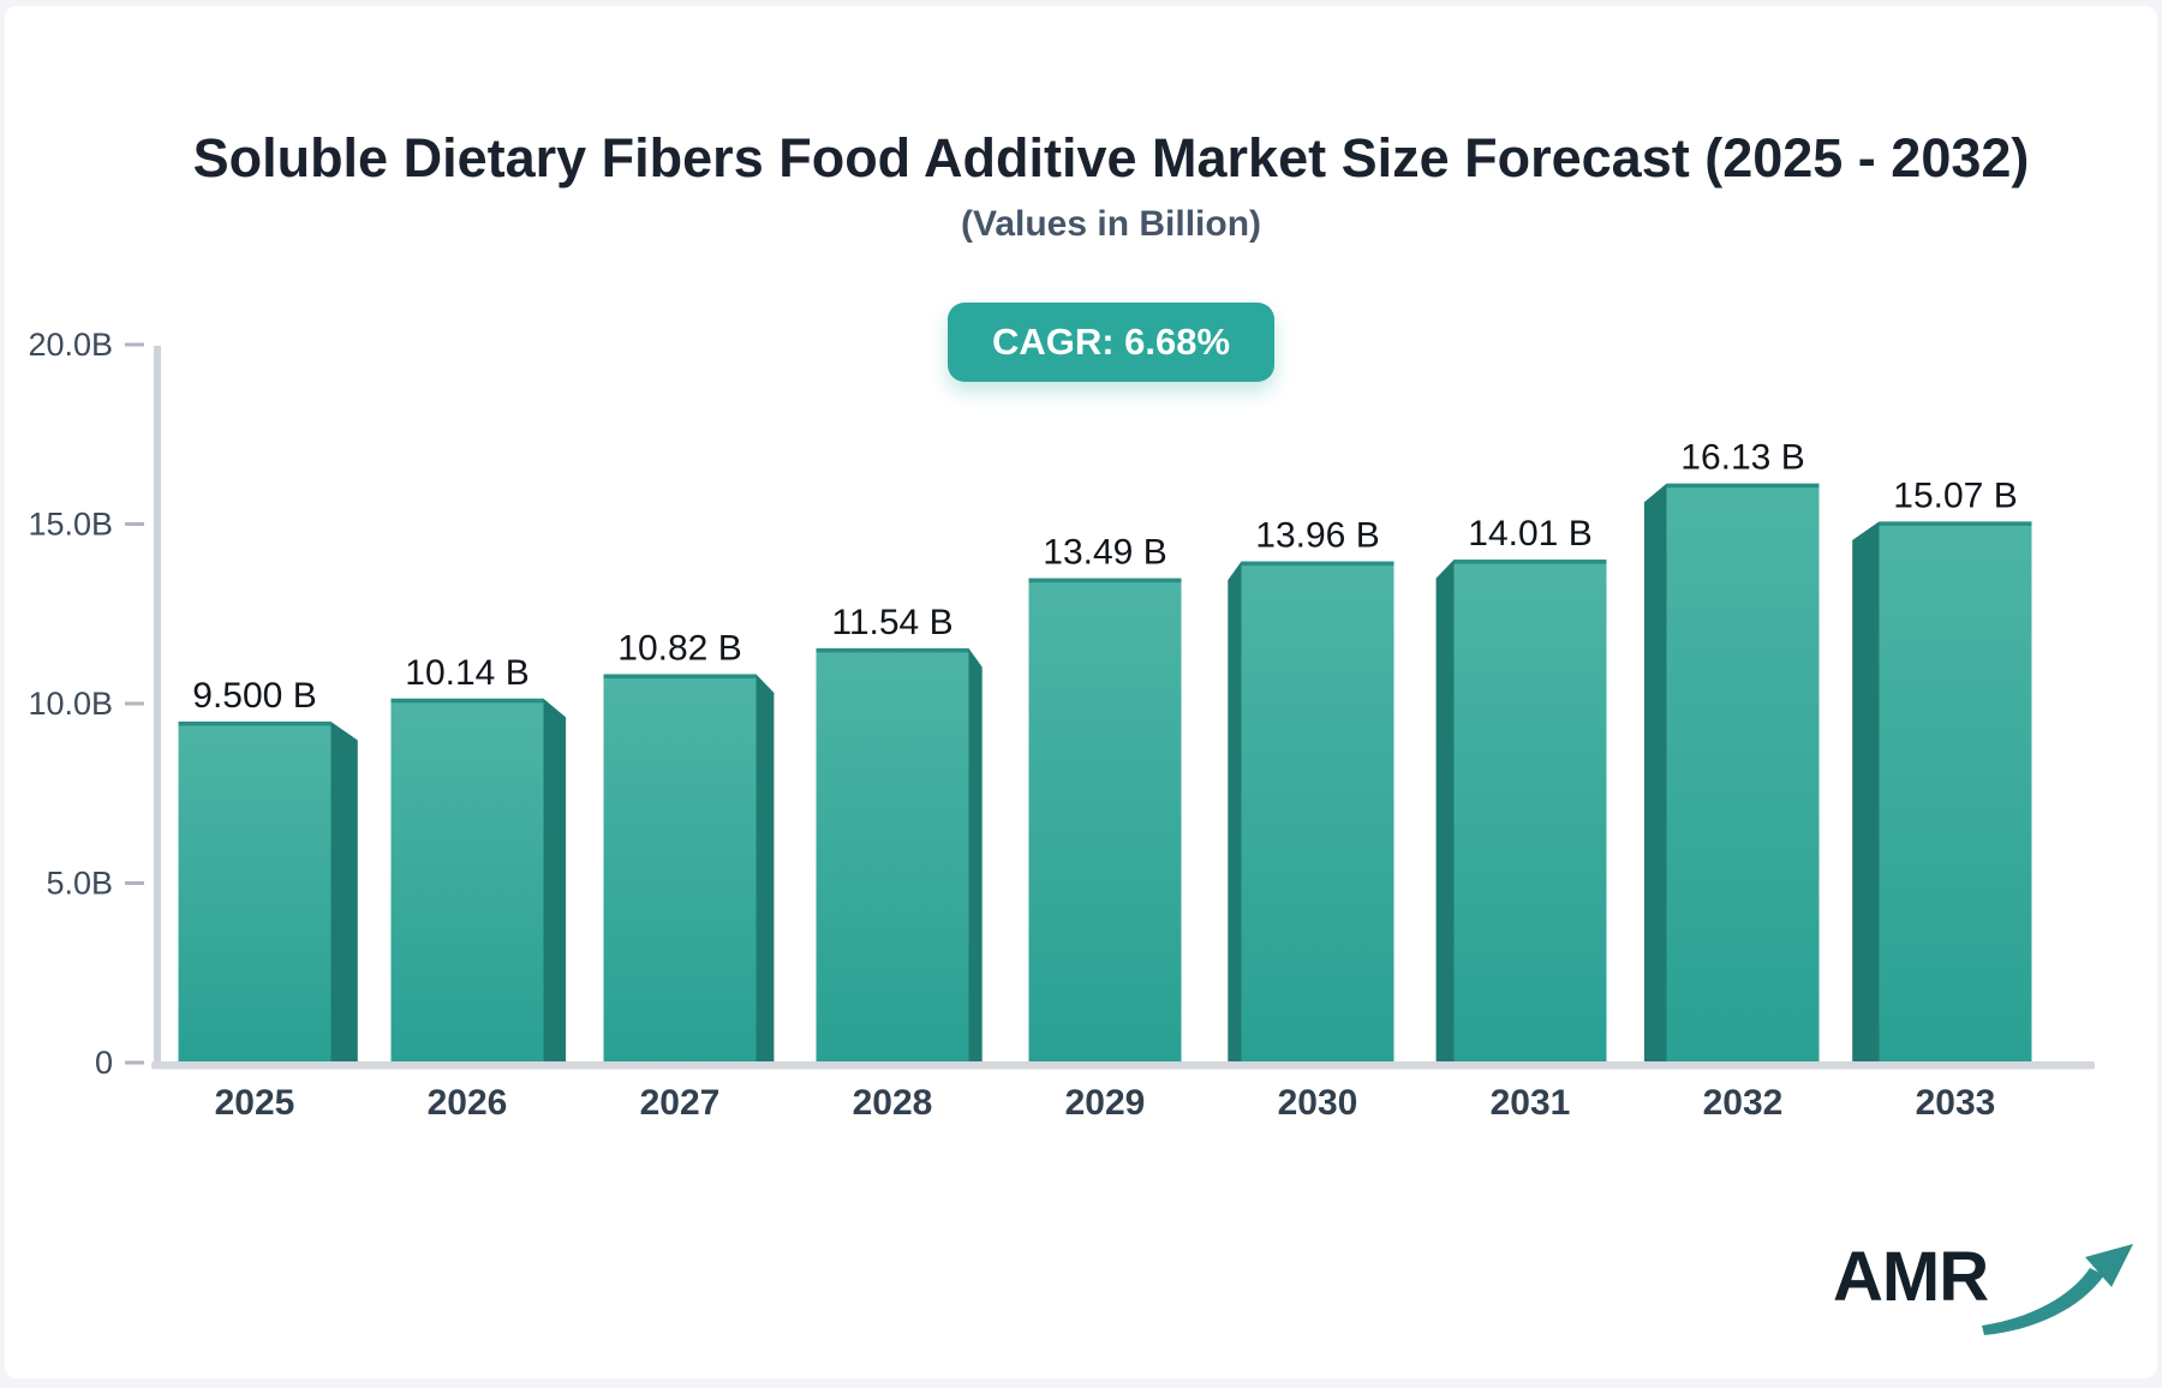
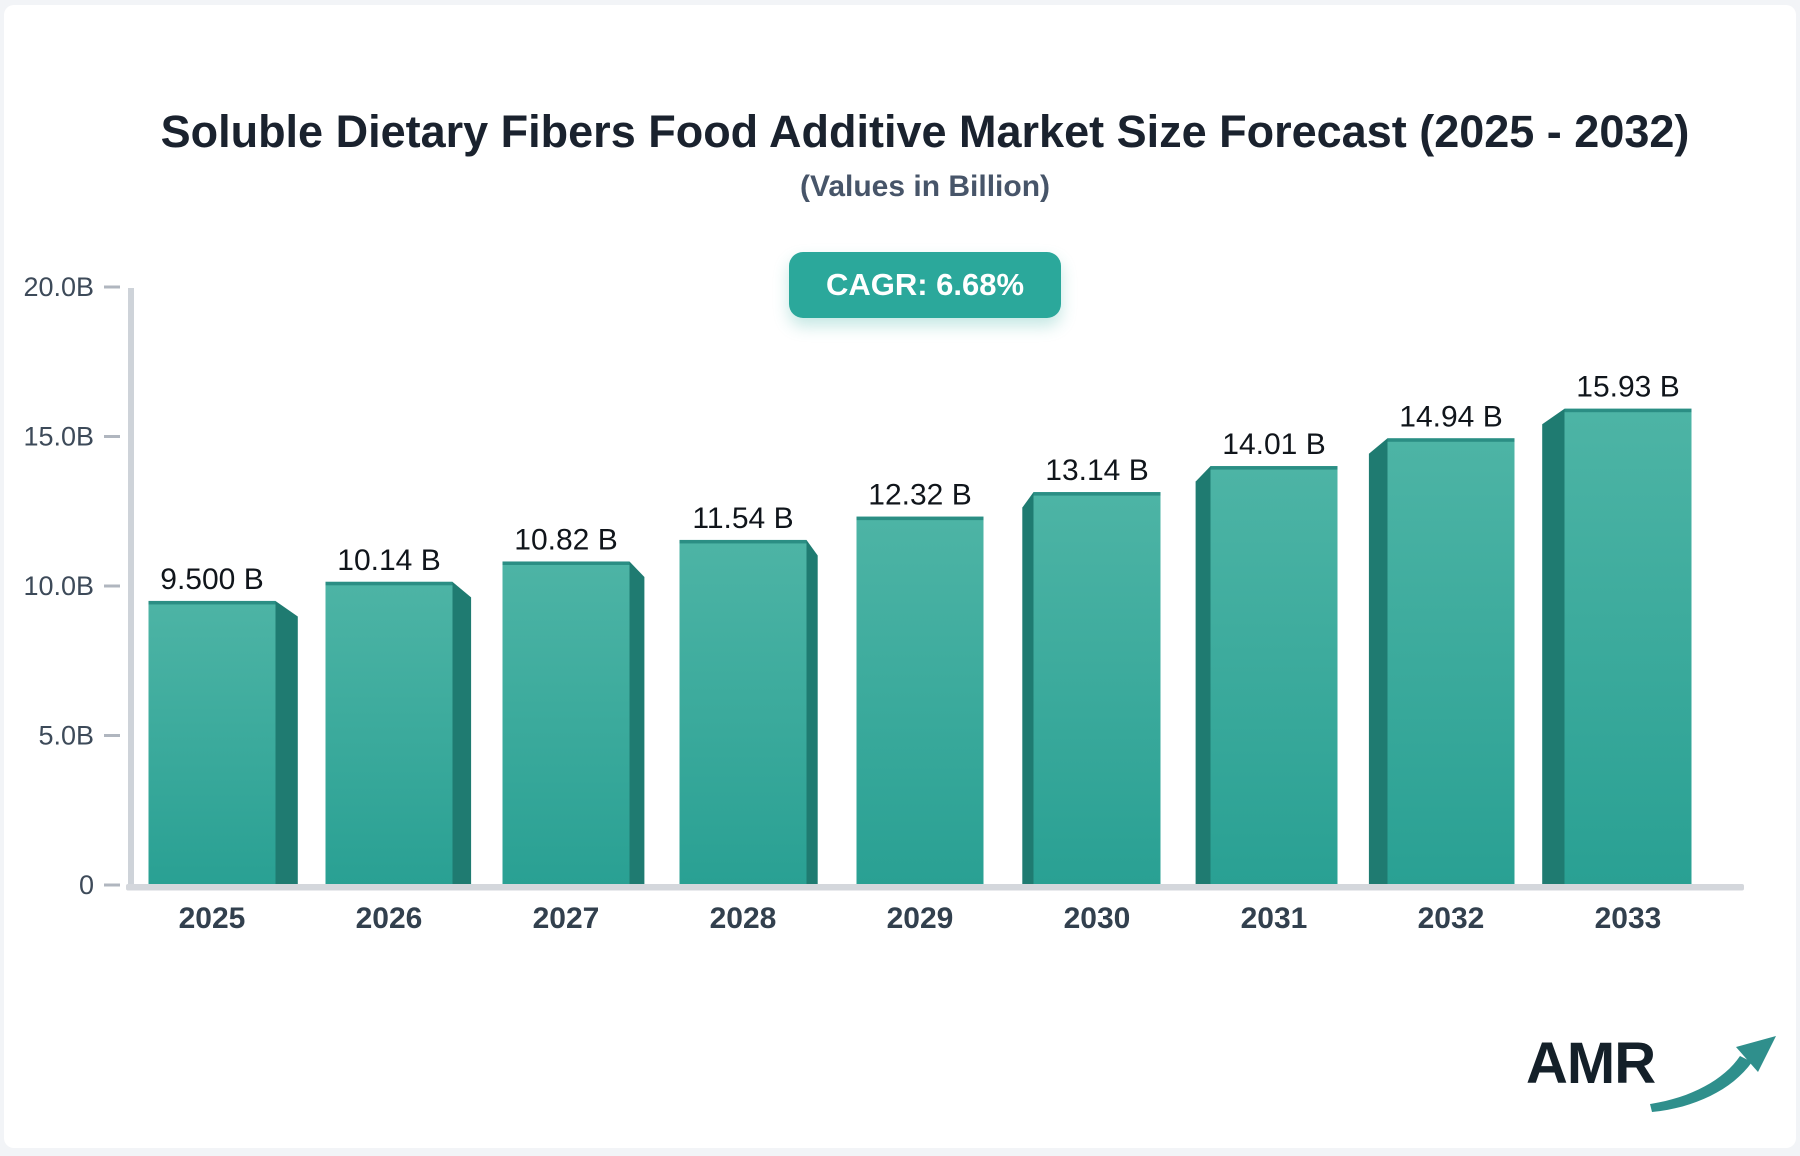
2029: 13.49 -> 12.32
2030: 13.96 -> 13.14
2032: 16.13 -> 14.94
2033: 15.07 -> 15.93
